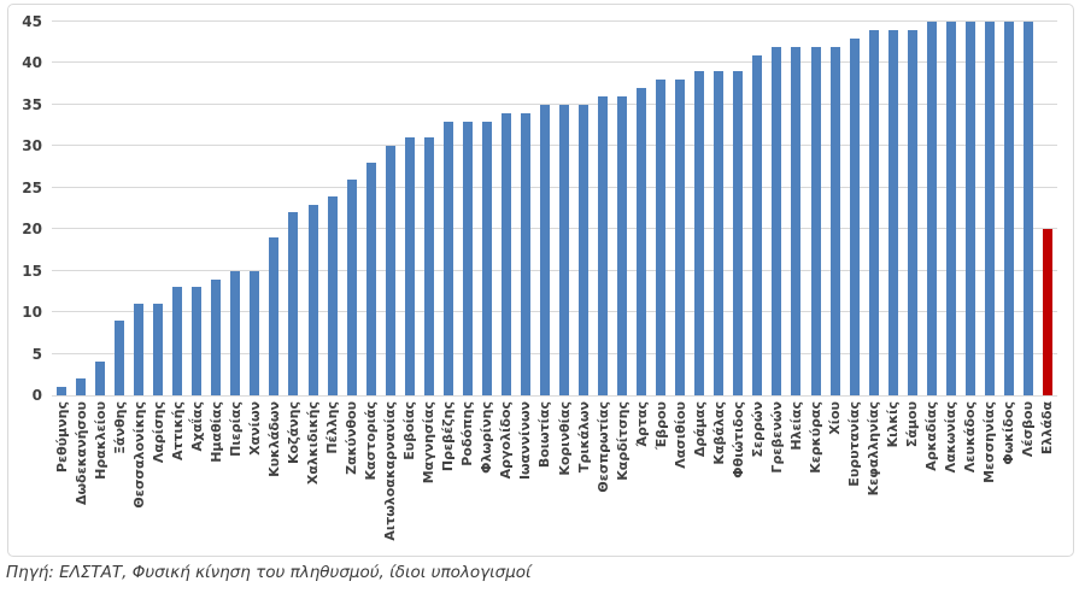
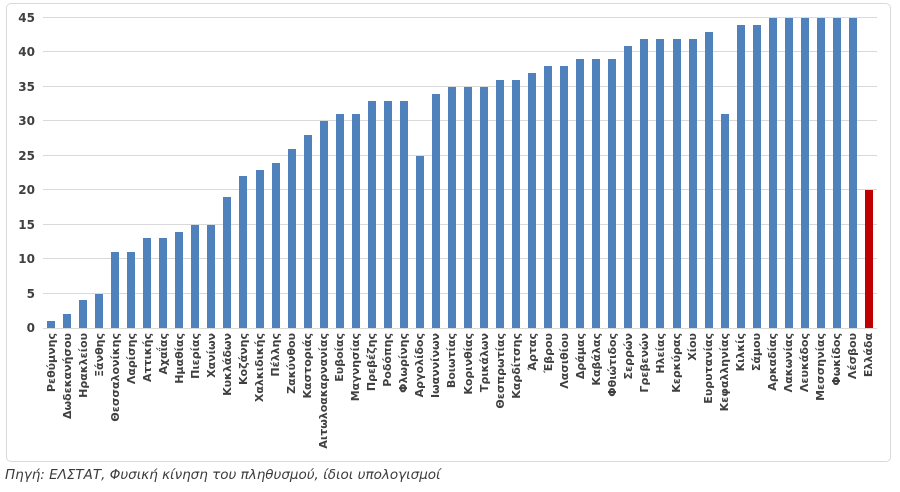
Ξάνθης: 9 -> 5
Αργολίδος: 34 -> 25
Κεφαλληνίας: 44 -> 31
